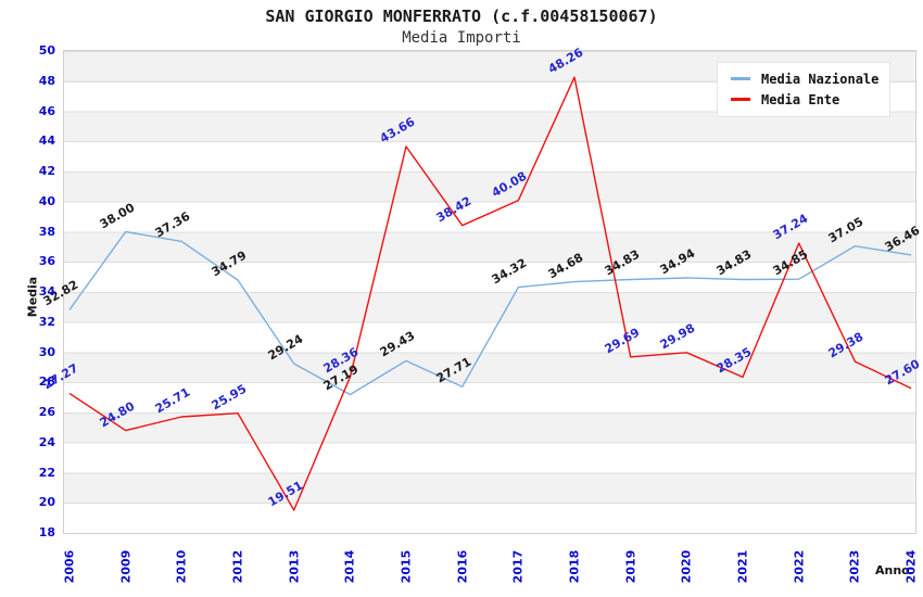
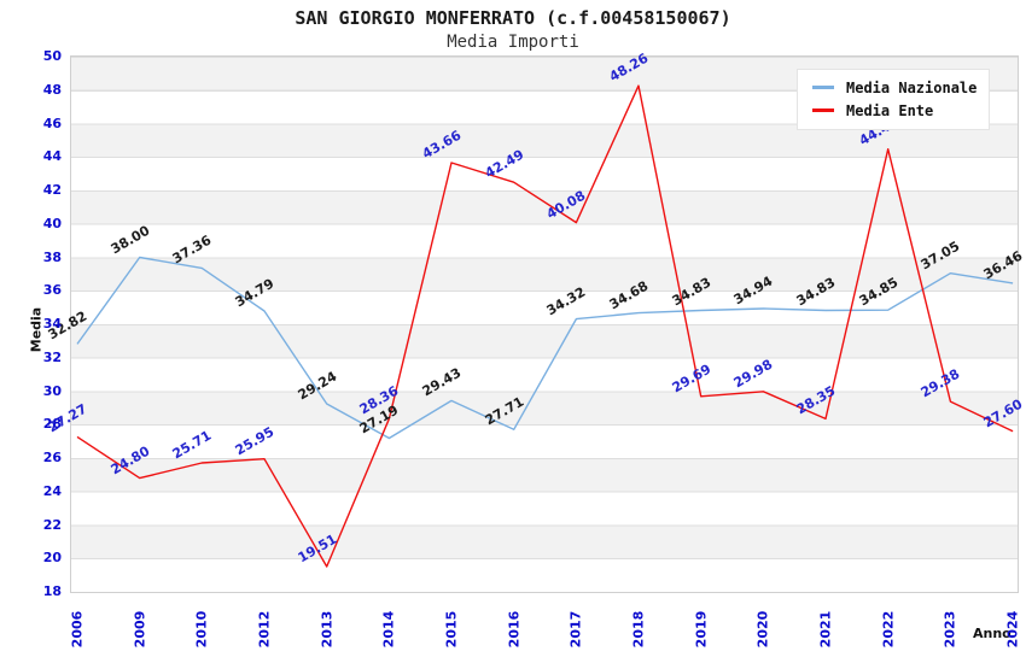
Media Ente/2016: 38.42 -> 42.49
Media Ente/2022: 37.24 -> 44.47
